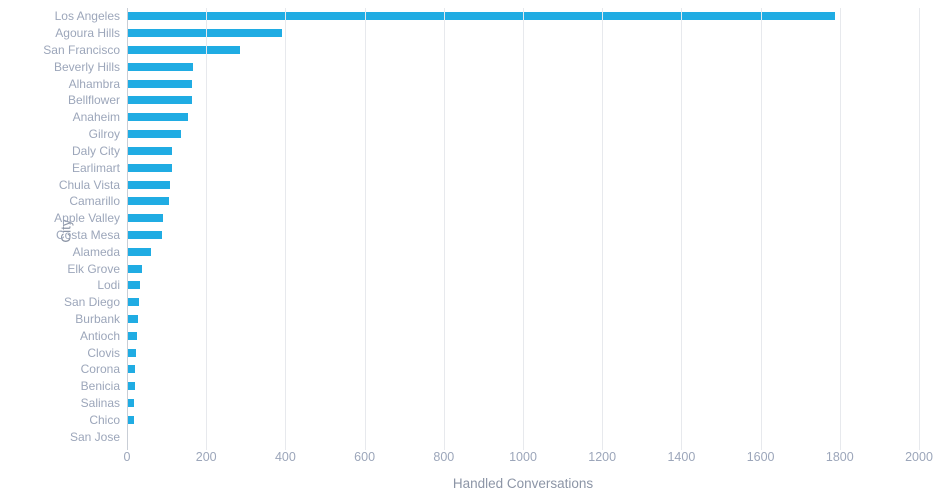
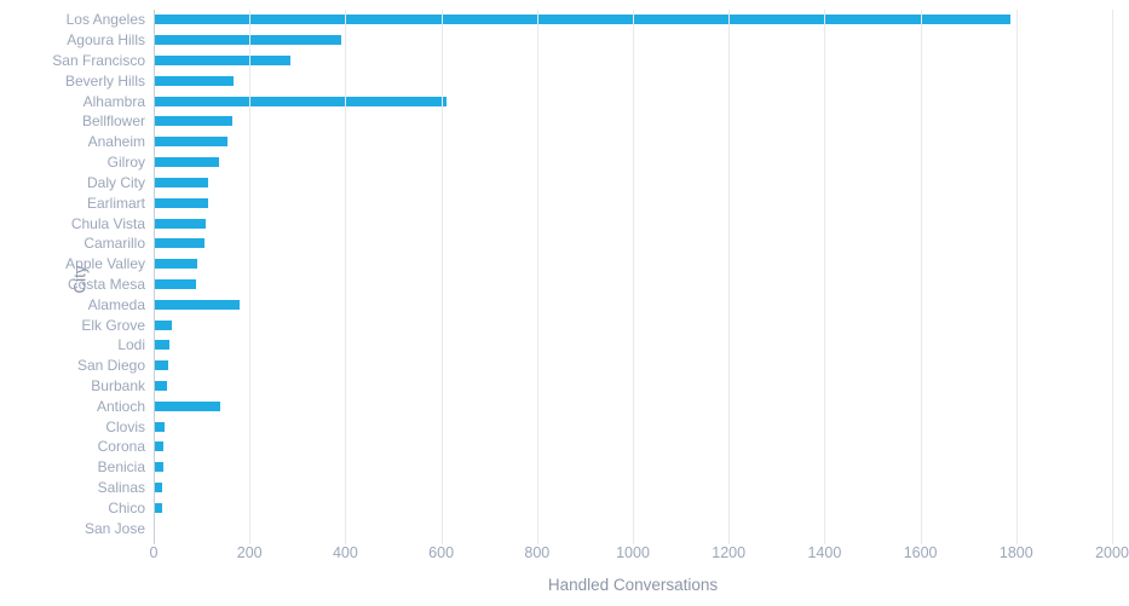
Alhambra: 160 -> 610
Alameda: 60 -> 180
Antioch: 20 -> 140
